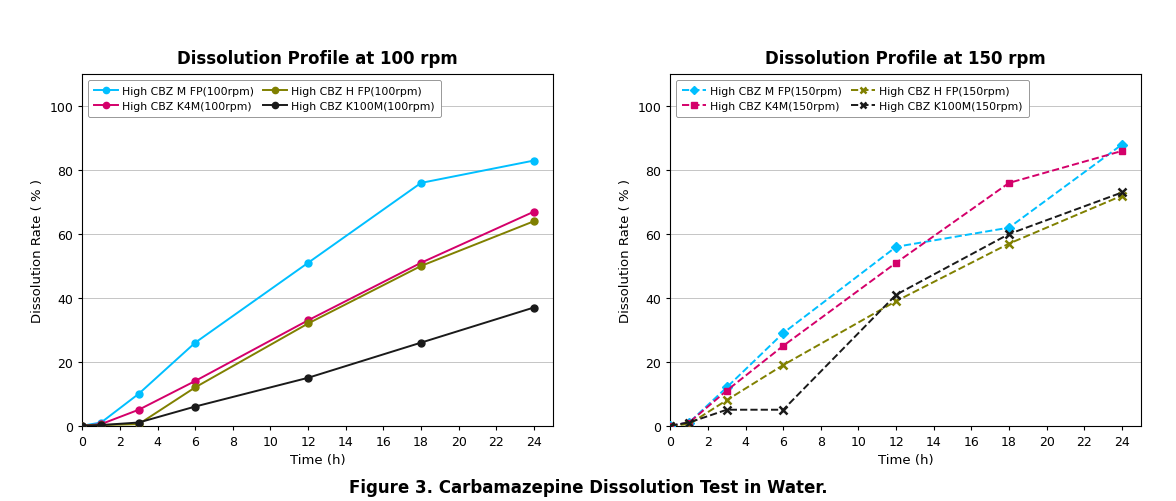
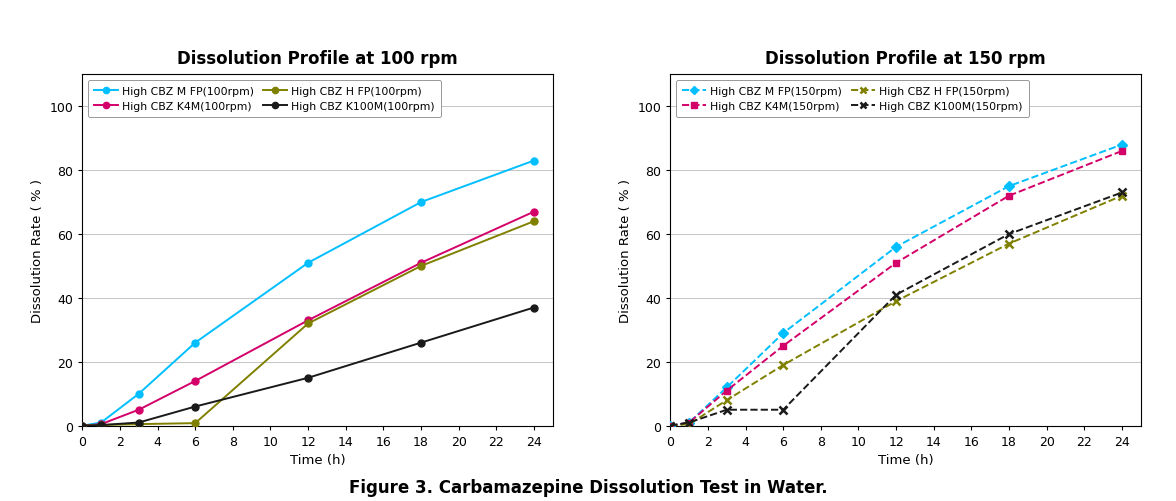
Dissolution Profile at 100 rpm/High CBZ H FP(100rpm)/6: 12.0 -> 0.8
Dissolution Profile at 100 rpm/High CBZ M FP(100rpm)/18: 76 -> 70
Dissolution Profile at 150 rpm/High CBZ M FP(150rpm)/18: 62 -> 75
Dissolution Profile at 150 rpm/High CBZ K4M(150rpm)/18: 76 -> 72
